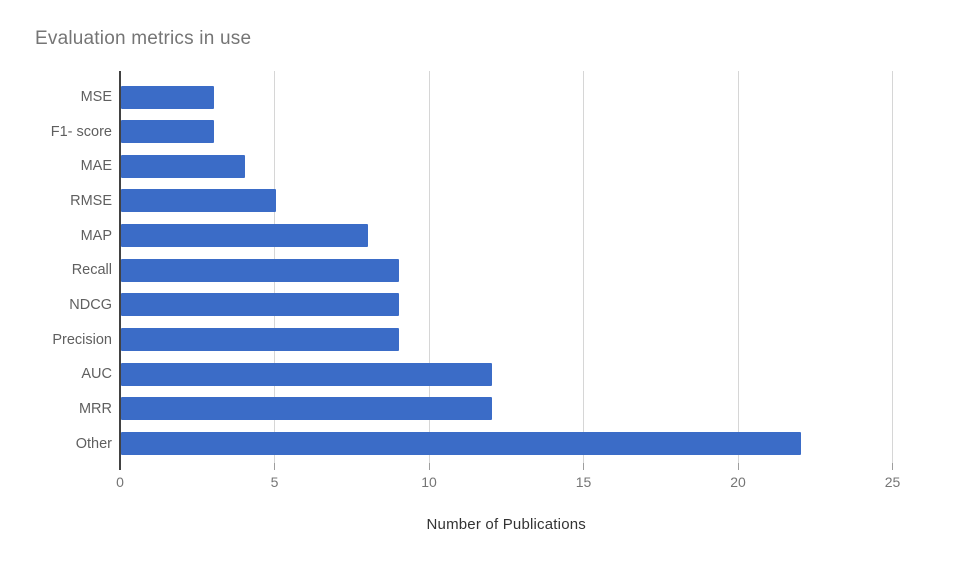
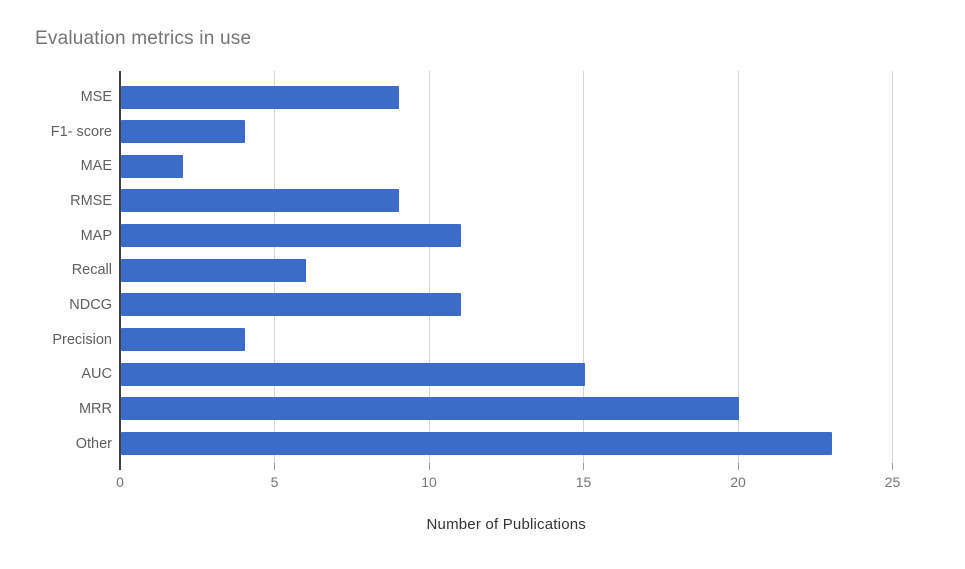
MSE: 3 -> 9
F1- score: 3 -> 4
MAE: 4 -> 2
RMSE: 5 -> 9
MAP: 8 -> 11
Recall: 9 -> 6
NDCG: 9 -> 11
Precision: 9 -> 4
AUC: 12 -> 15
MRR: 12 -> 20
Other: 22 -> 23
